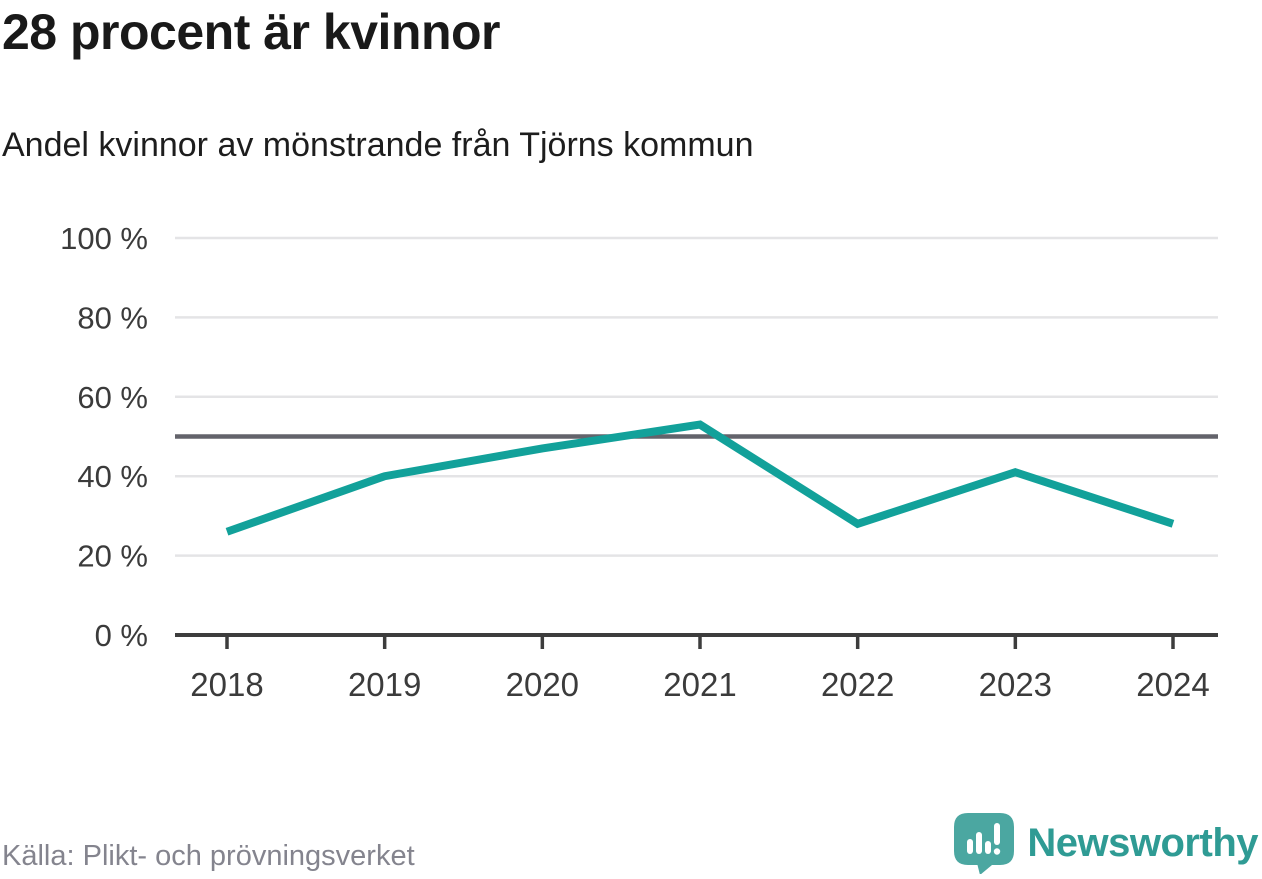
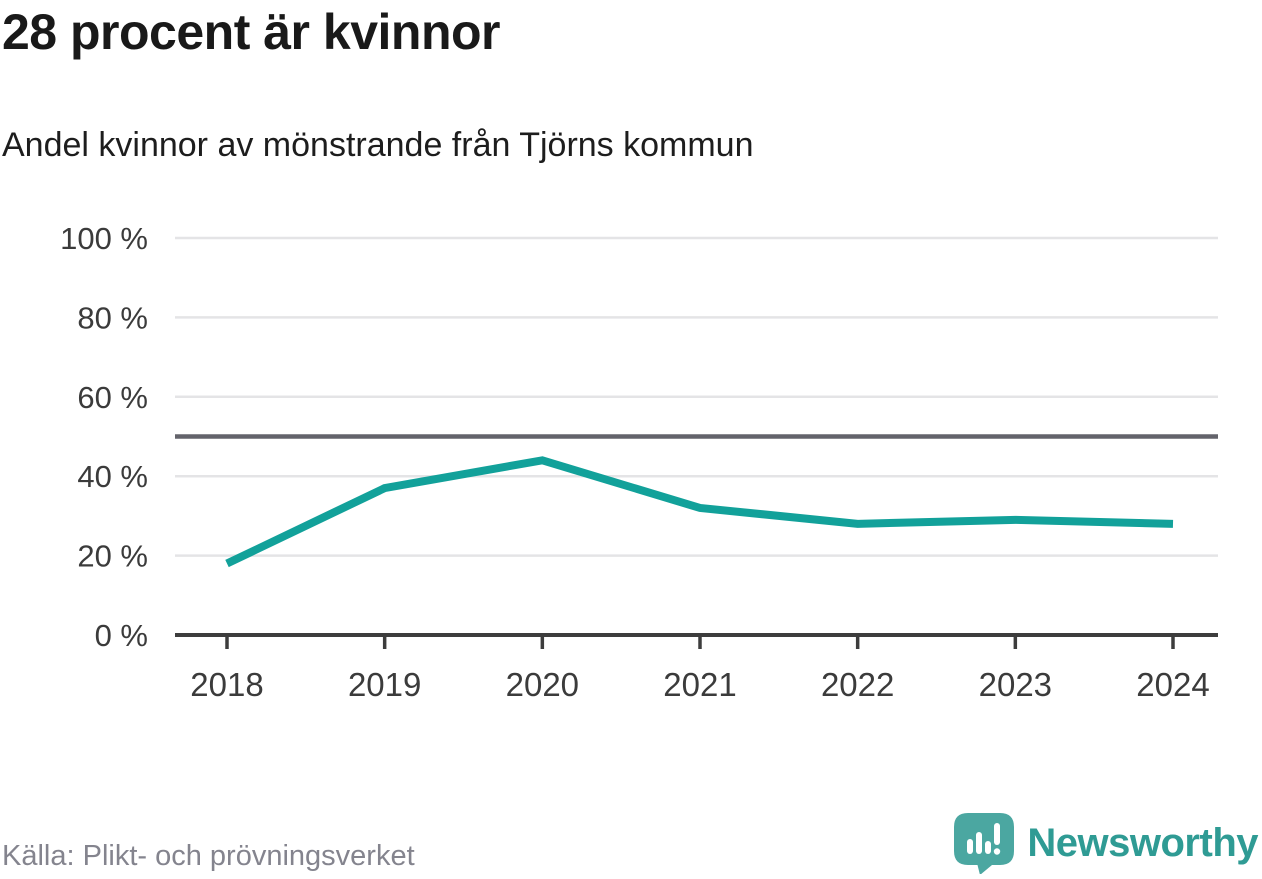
2018: 26% -> 18%
2019: 40% -> 37%
2020: 47% -> 44%
2021: 53% -> 32%
2023: 41% -> 29%
